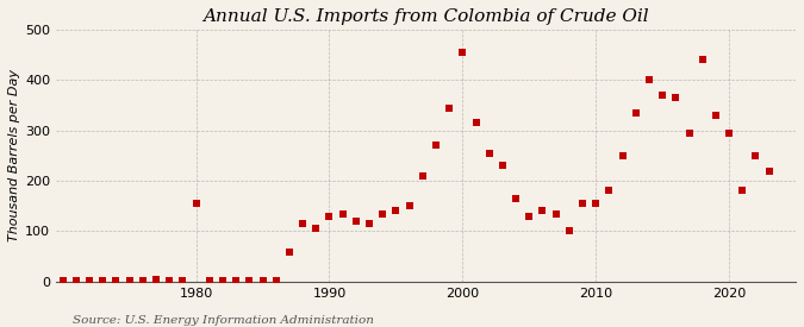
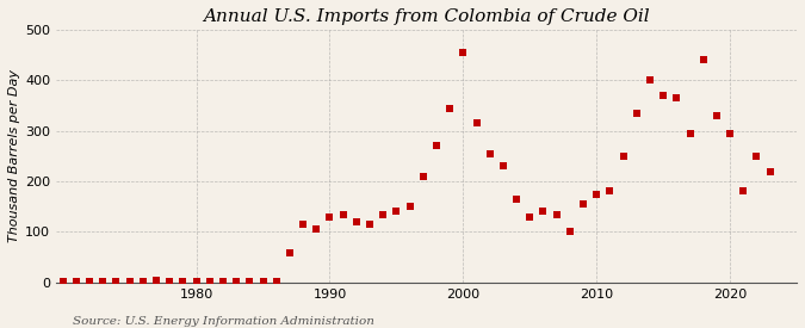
1980: 155 -> 2
2010: 155 -> 175
